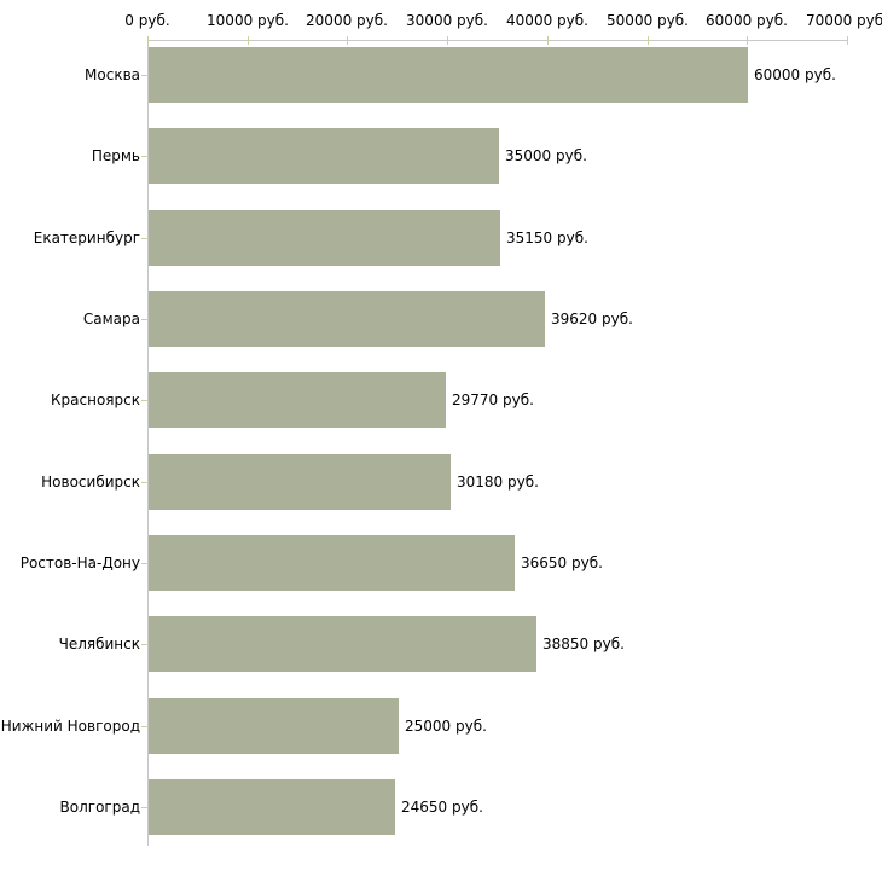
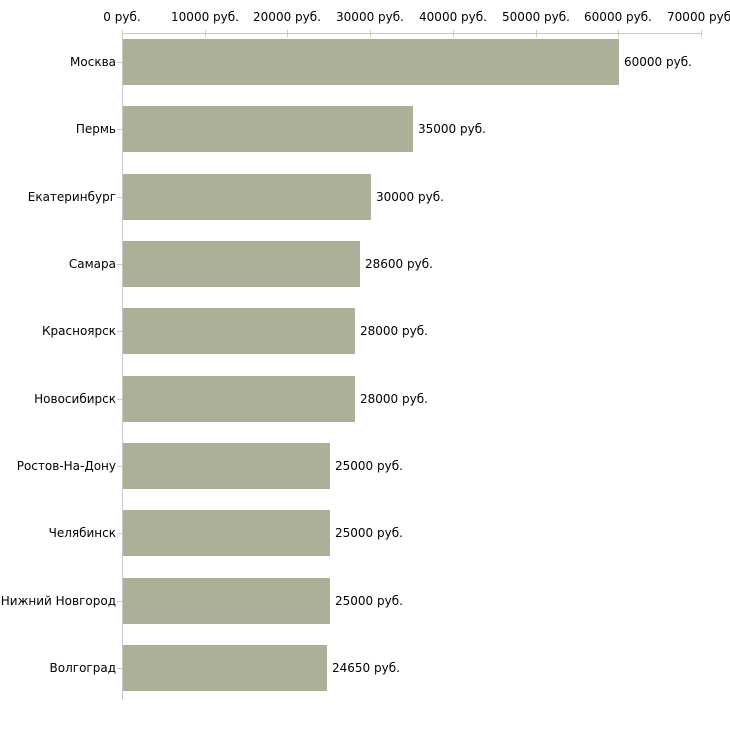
Екатеринбург: 35150 -> 30000
Самара: 39620 -> 28600
Красноярск: 29770 -> 28000
Новосибирск: 30180 -> 28000
Ростов-На-Дону: 36650 -> 25000
Челябинск: 38850 -> 25000
